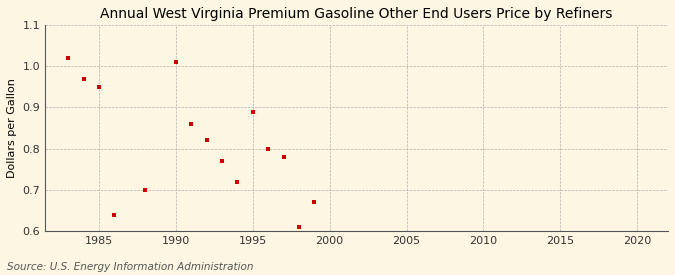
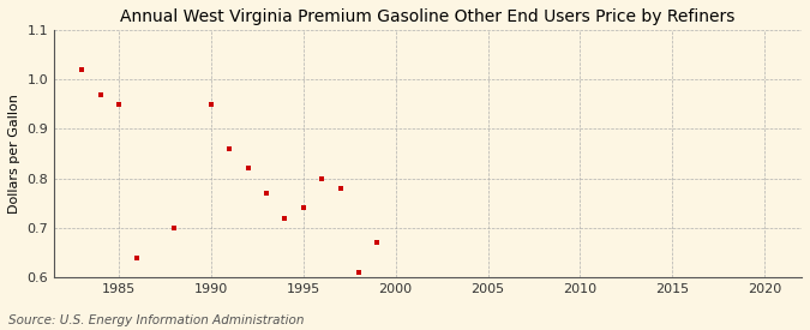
1990: 1.01 -> 0.95
1995: 0.89 -> 0.74
